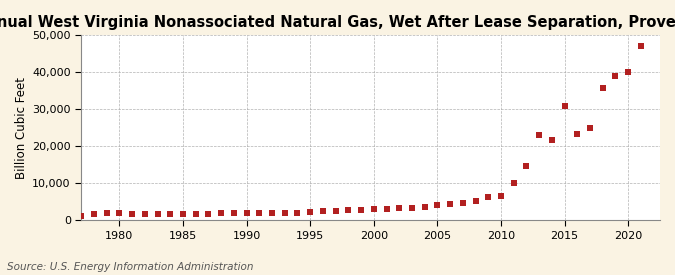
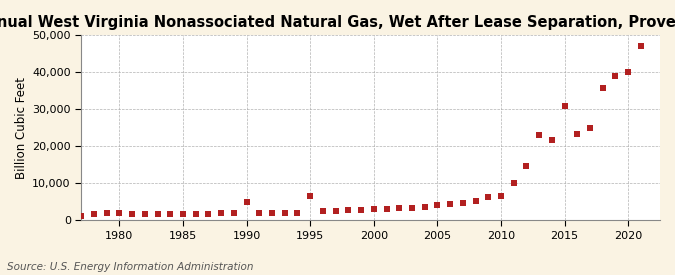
1990: 1,900 -> 5,000
1995: 2,300 -> 6,500
